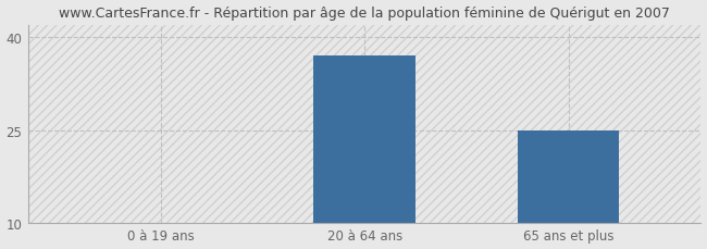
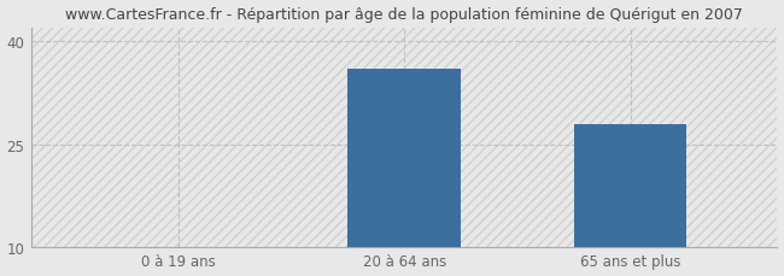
20 à 64 ans: 37 -> 36
65 ans et plus: 25 -> 28
